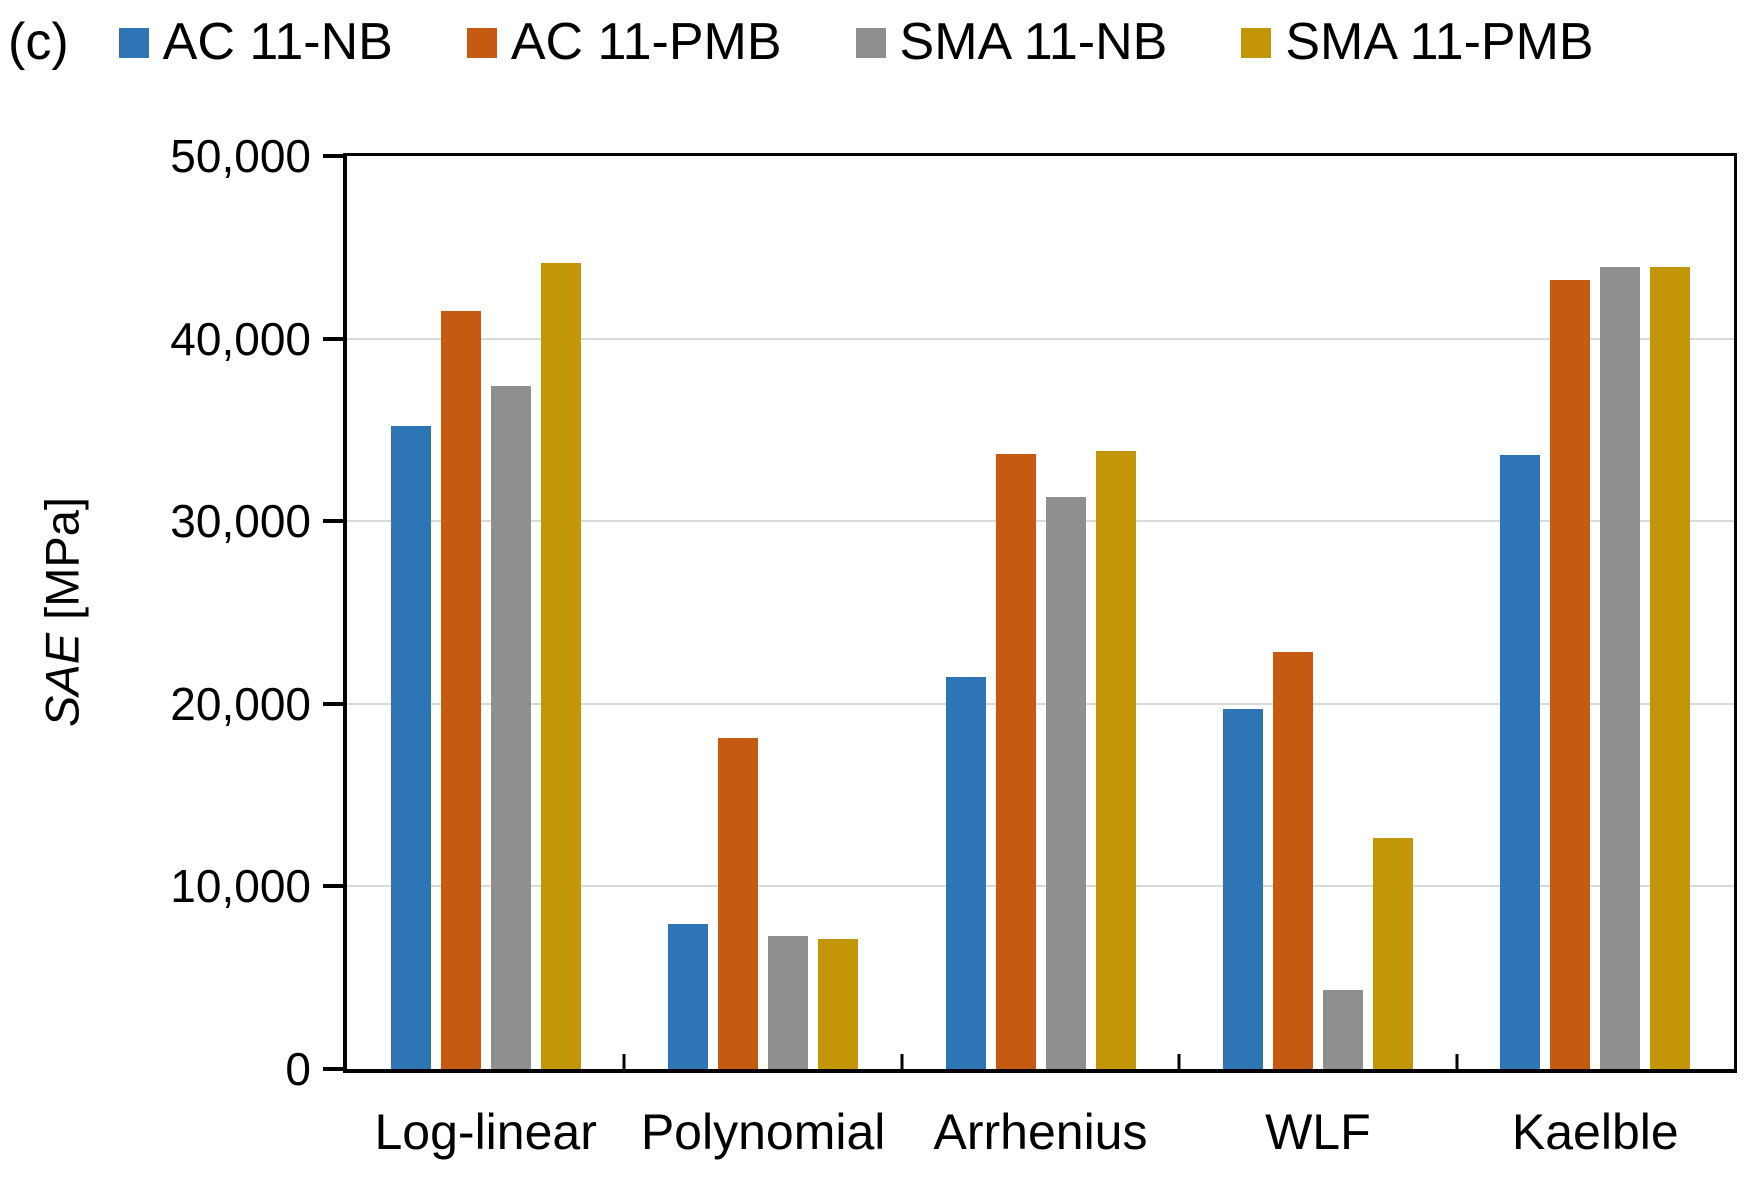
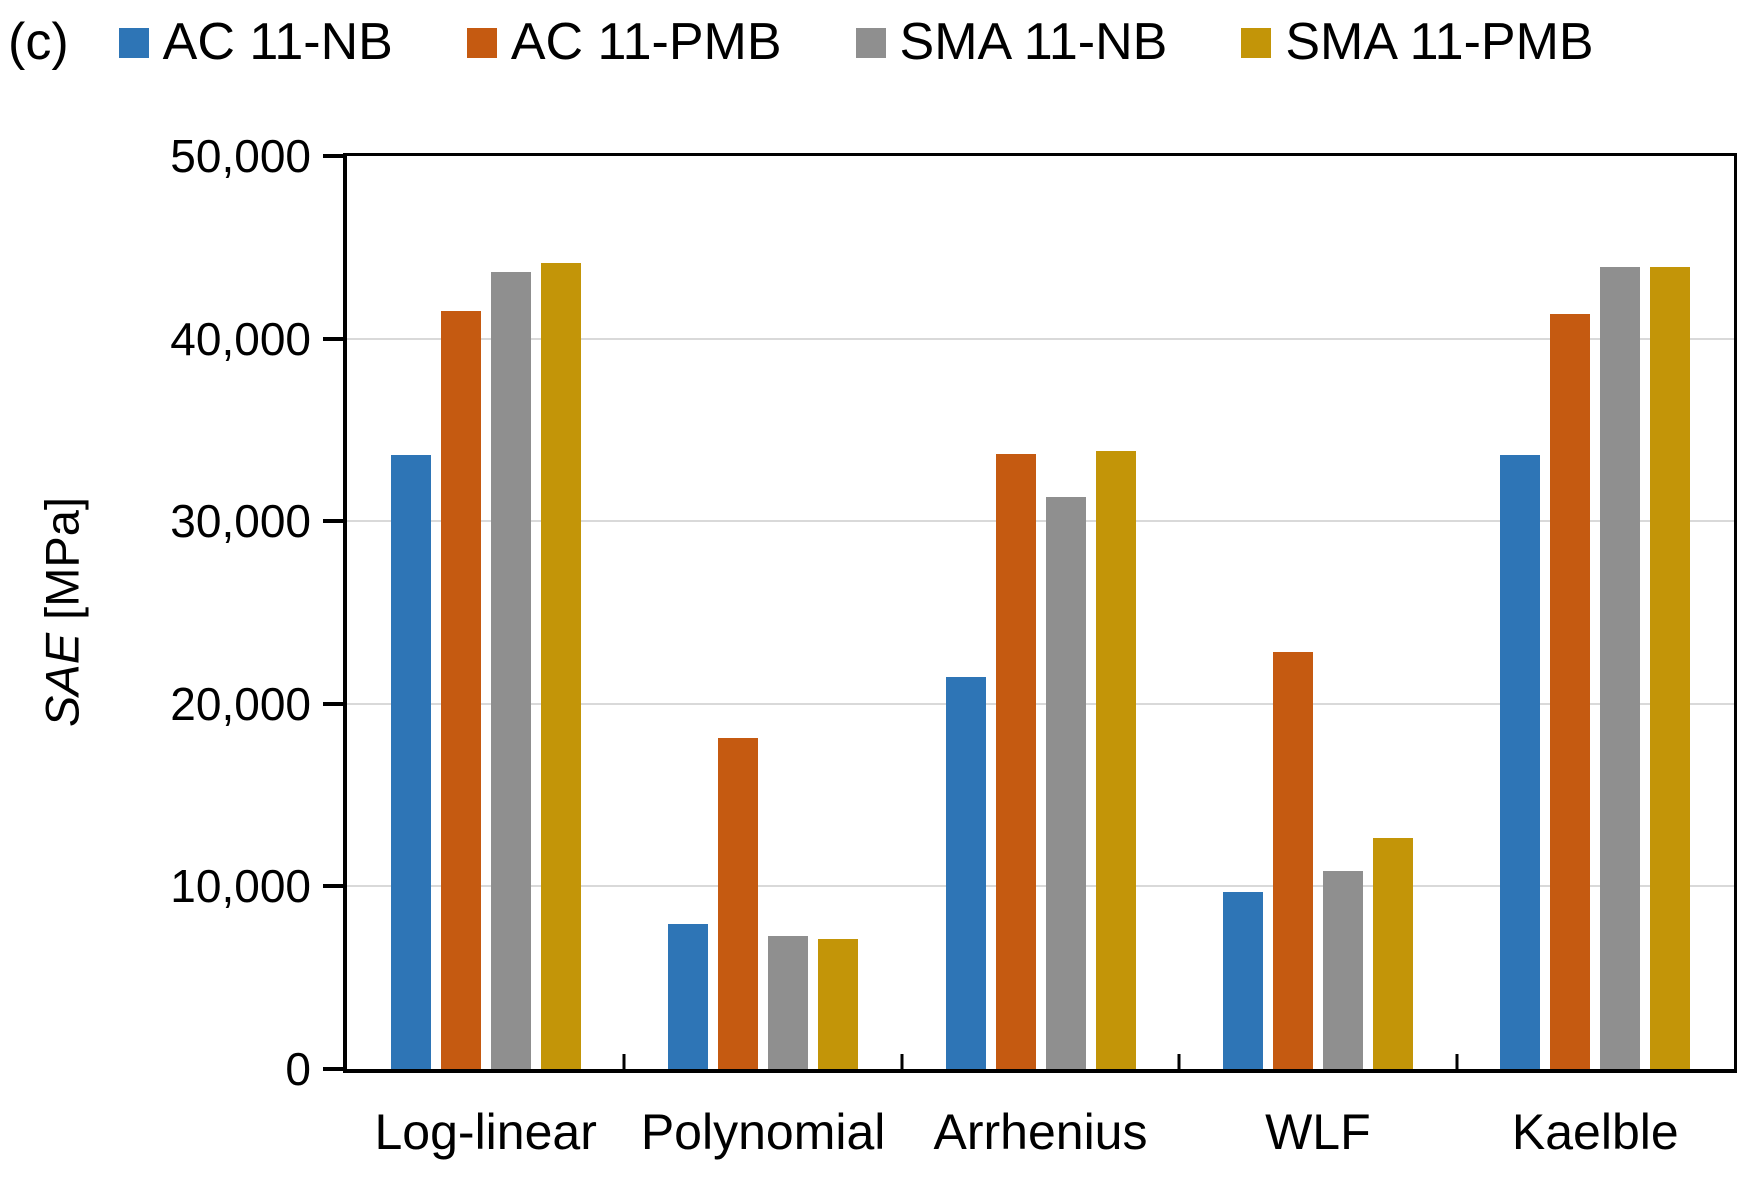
AC 11-NB/Log-linear: 35200 -> 33600
SMA 11-NB/Log-linear: 37400 -> 43600
AC 11-NB/WLF: 19700 -> 9700
SMA 11-NB/WLF: 4300 -> 10800
AC 11-PMB/Kaelble: 43200 -> 41400
